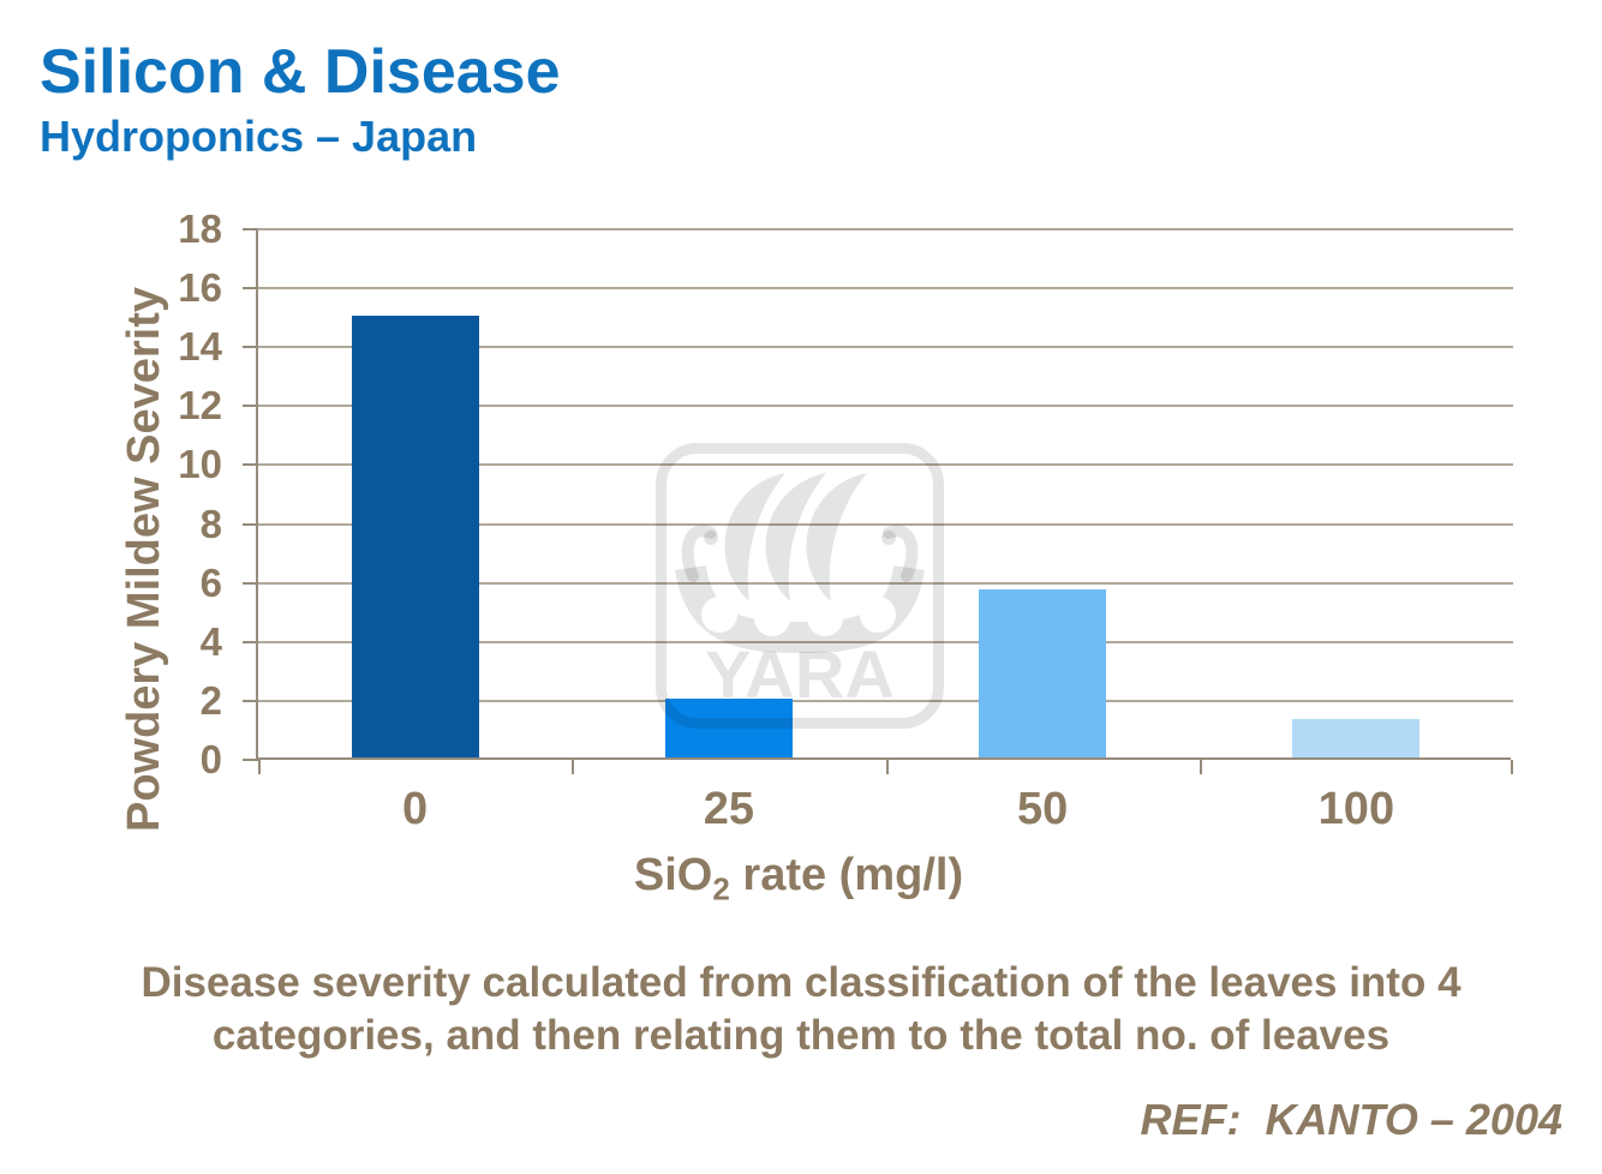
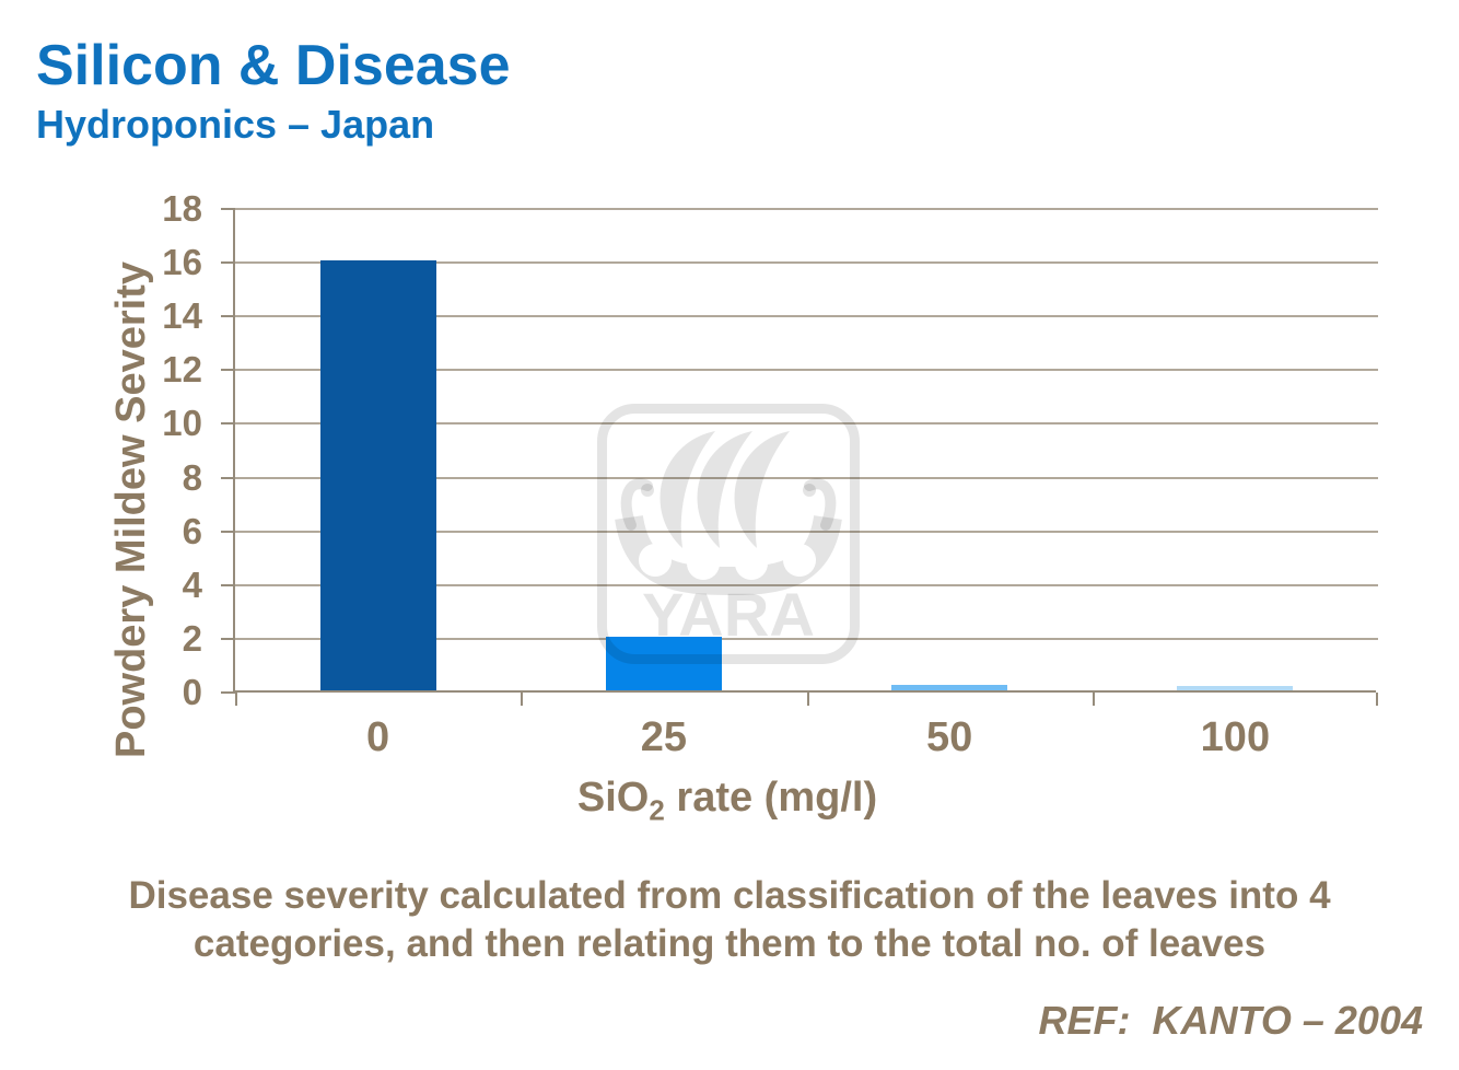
0: 15.0 -> 16.0
50: 5.7 -> 0.2
100: 1.3 -> 0.1
